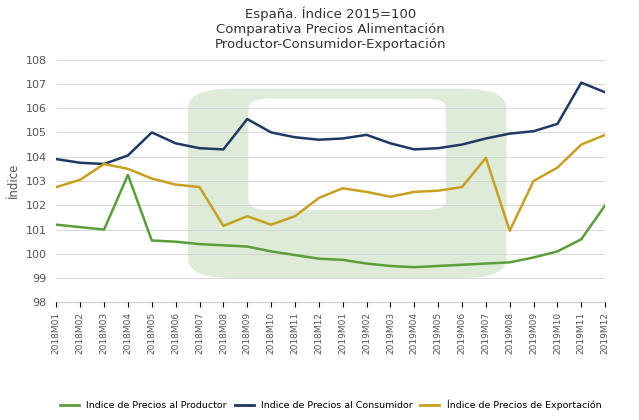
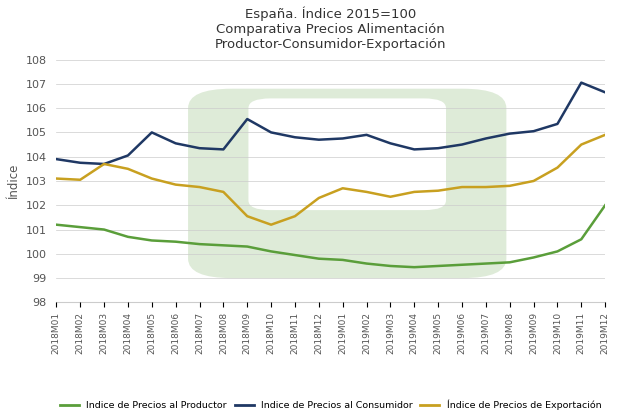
Índice de Precios de Exportación/2018M01: 102.75 -> 103.10
Indice de Precios al Productor/2018M04: 103.25 -> 100.70
Índice de Precios de Exportación/2018M08: 101.15 -> 102.55
Índice de Precios de Exportación/2019M07: 103.95 -> 102.75
Índice de Precios de Exportación/2019M08: 100.95 -> 102.80
